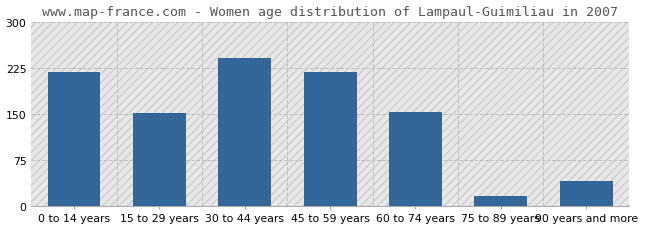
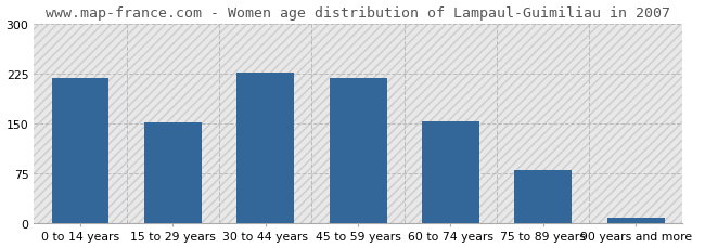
30 to 44 years: 240 -> 226
75 to 89 years: 16 -> 80
90 years and more: 40 -> 8
